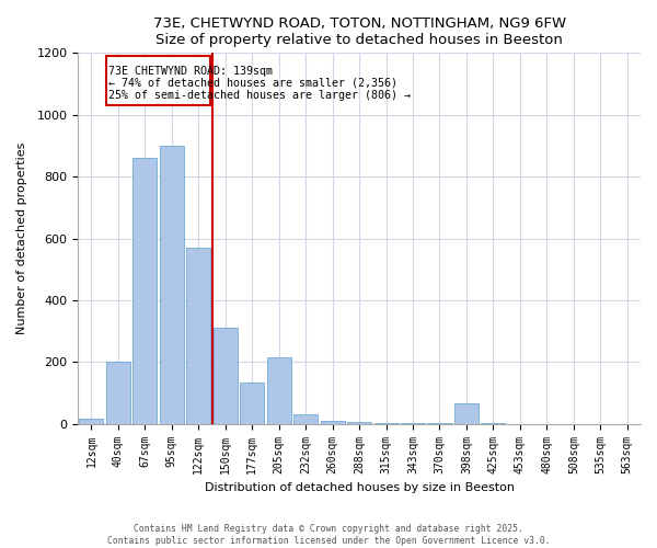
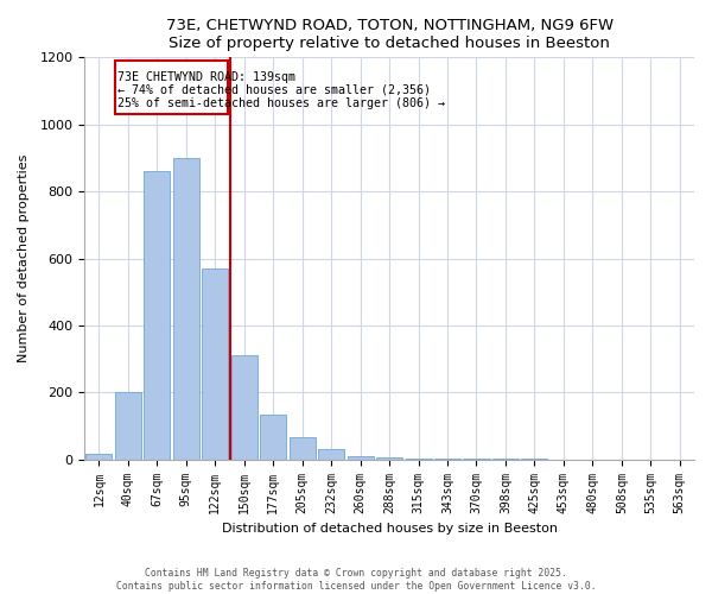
205sqm: 215 -> 65
398sqm: 65 -> 1
